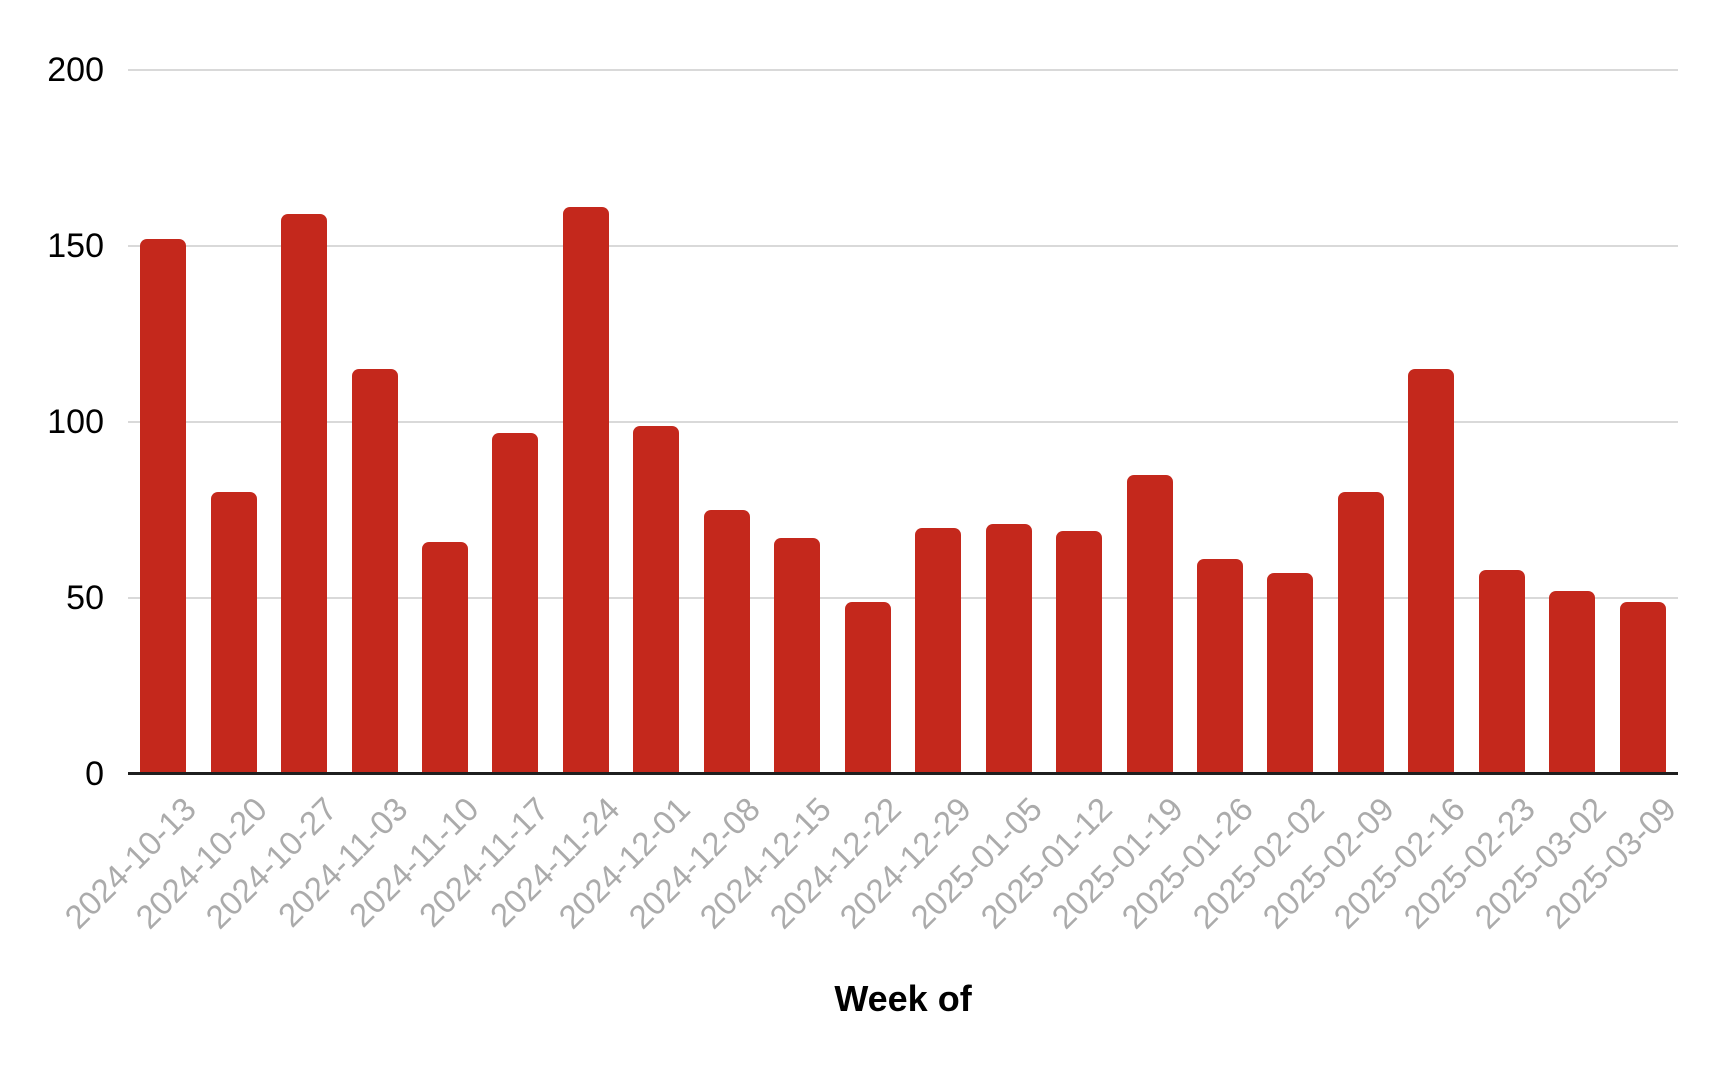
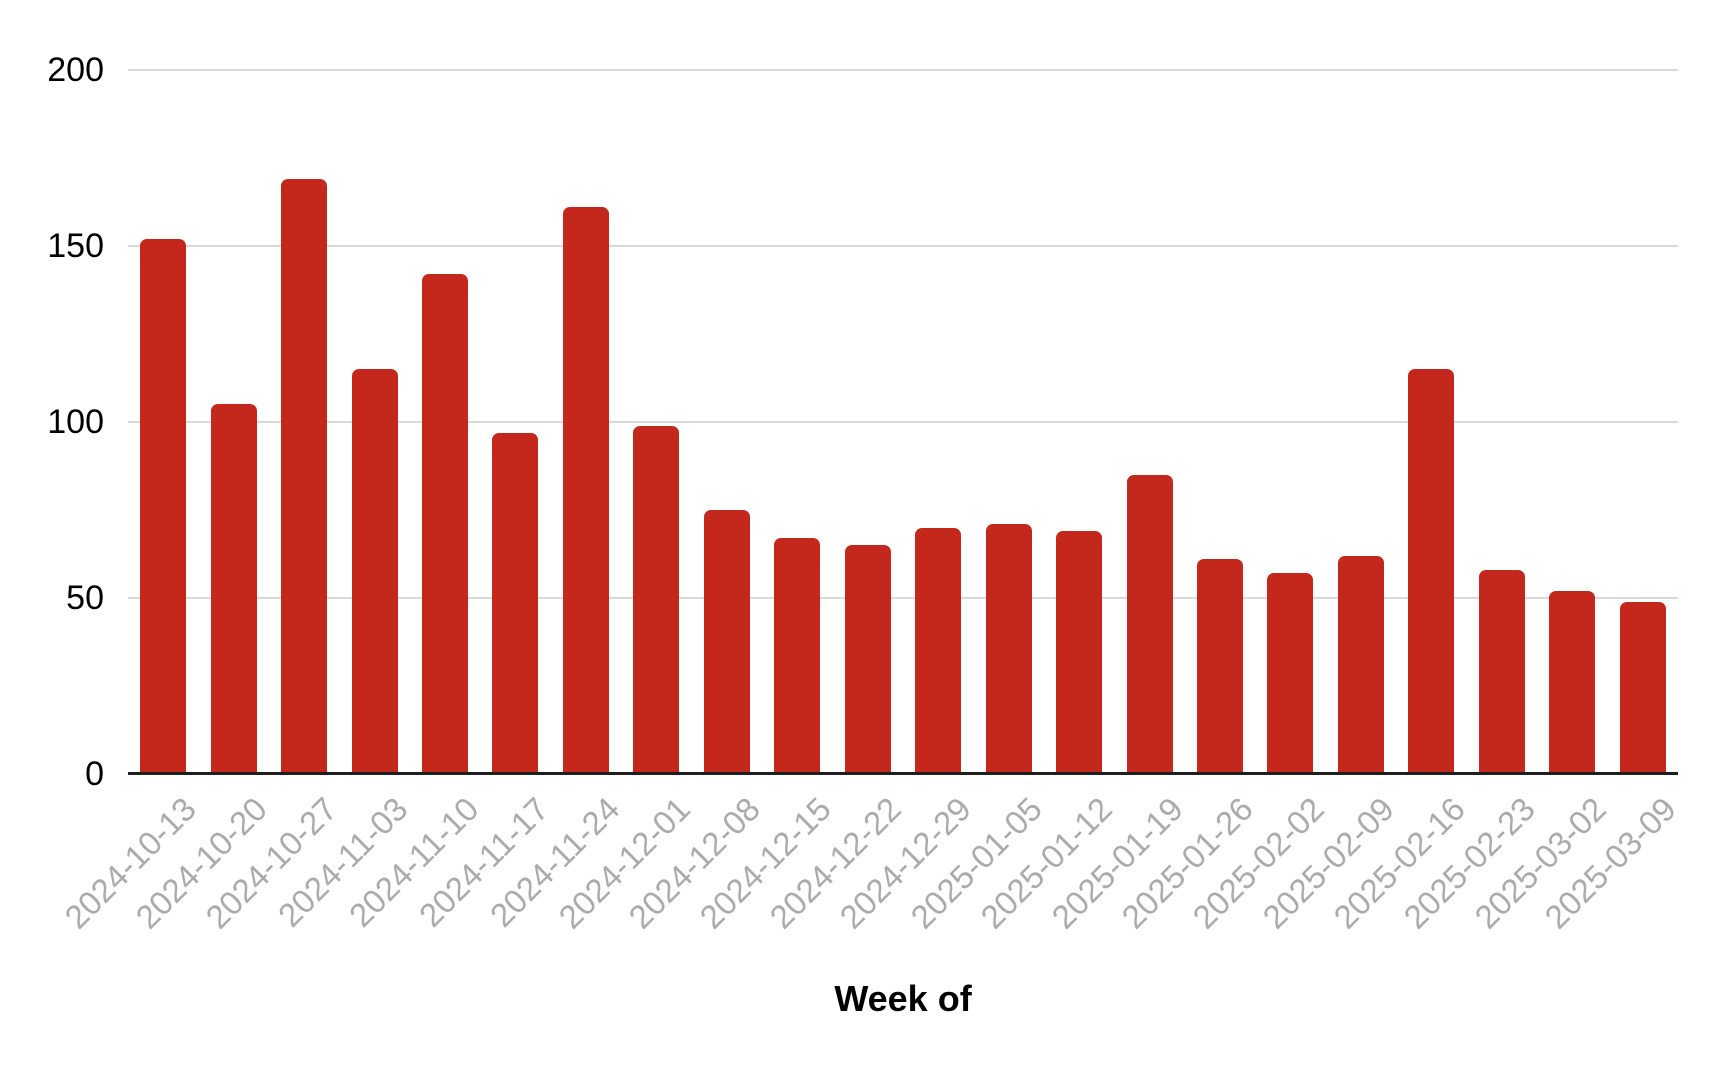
2024-10-20: 80 -> 105
2024-10-27: 159 -> 169
2024-11-10: 66 -> 142
2024-12-22: 49 -> 65
2025-02-09: 80 -> 62
